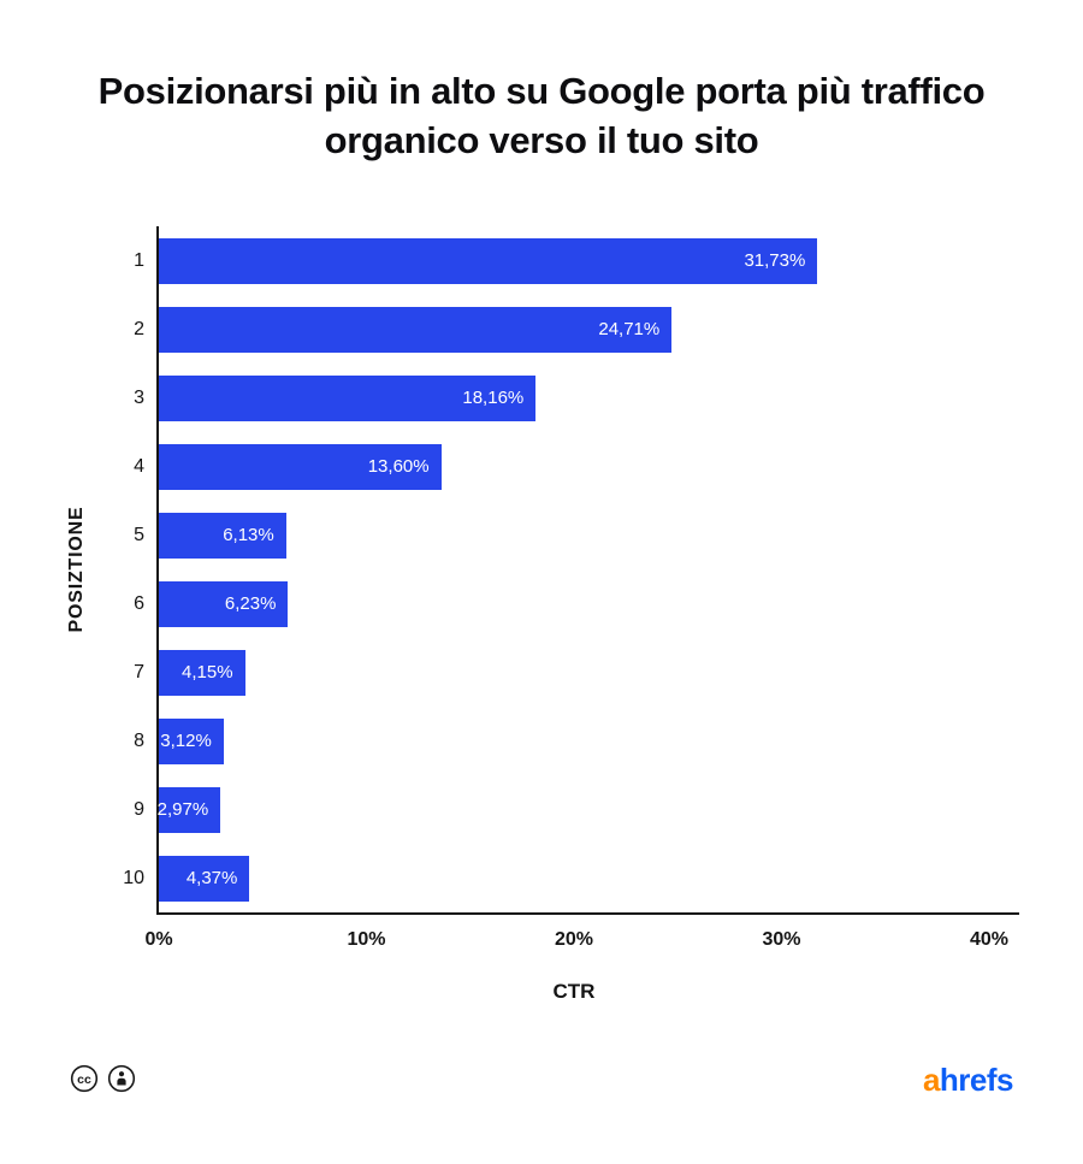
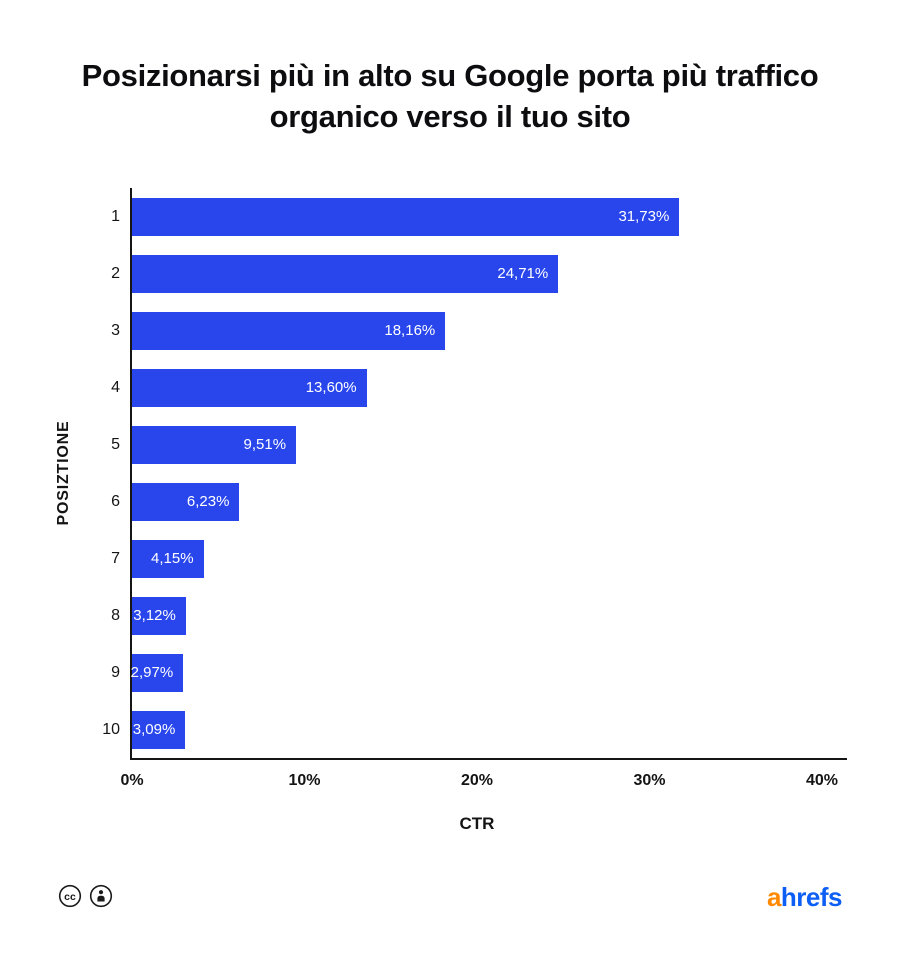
5: 6,13% -> 9,51%
10: 4,37% -> 3,09%
